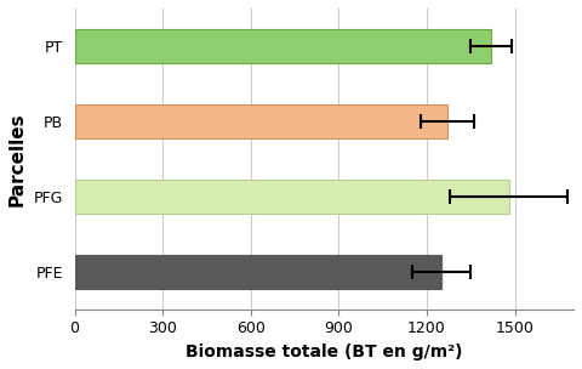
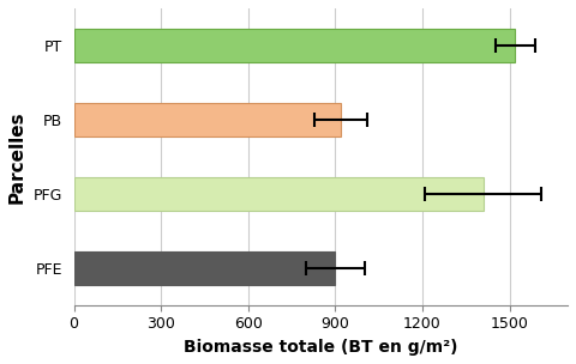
PT: 1420 -> 1520
PB: 1270 -> 920
PFG: 1480 -> 1410
PFE: 1250 -> 900
